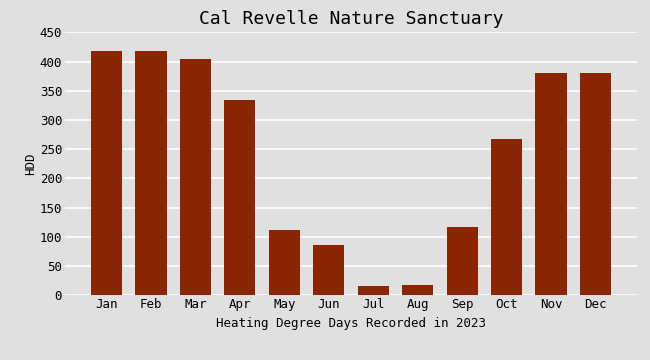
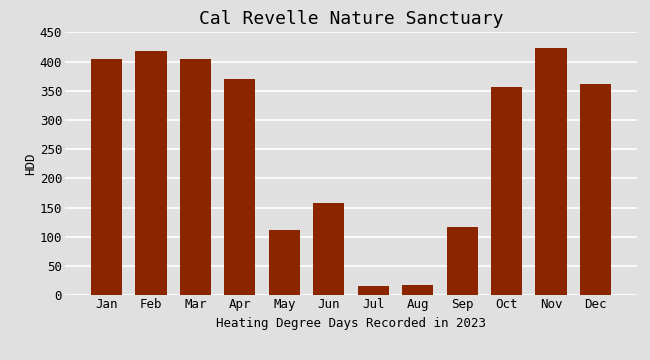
Jan: 419 -> 404
Apr: 335 -> 370
Jun: 86 -> 158
Oct: 267 -> 356
Nov: 380 -> 424
Dec: 380 -> 362
